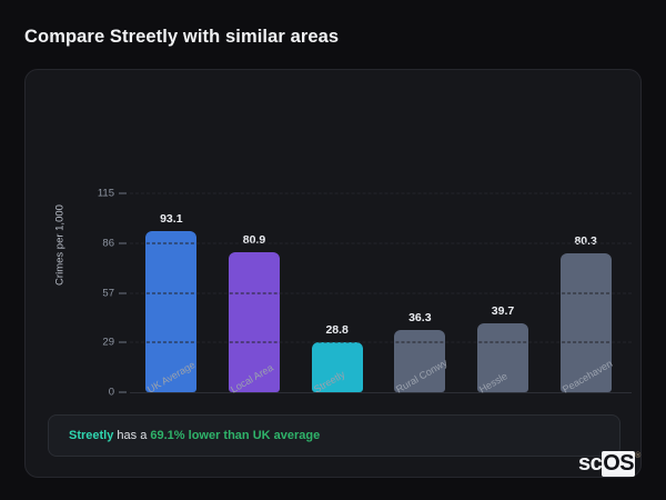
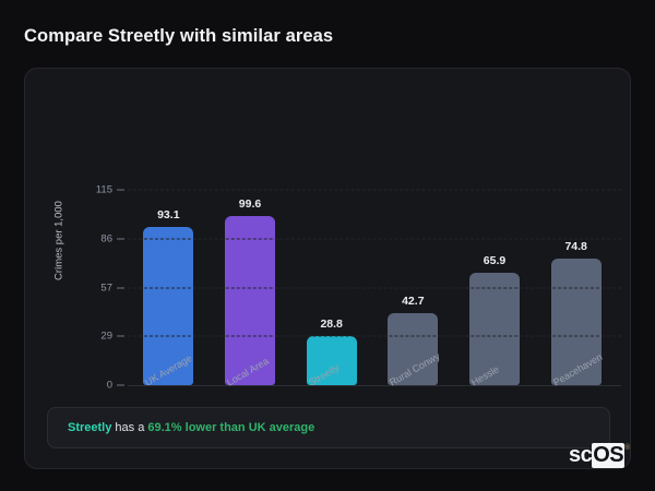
Local Area: 80.9 -> 99.6
Rural Conwy: 36.3 -> 42.7
Hessle: 39.7 -> 65.9
Peacehaven: 80.3 -> 74.8
